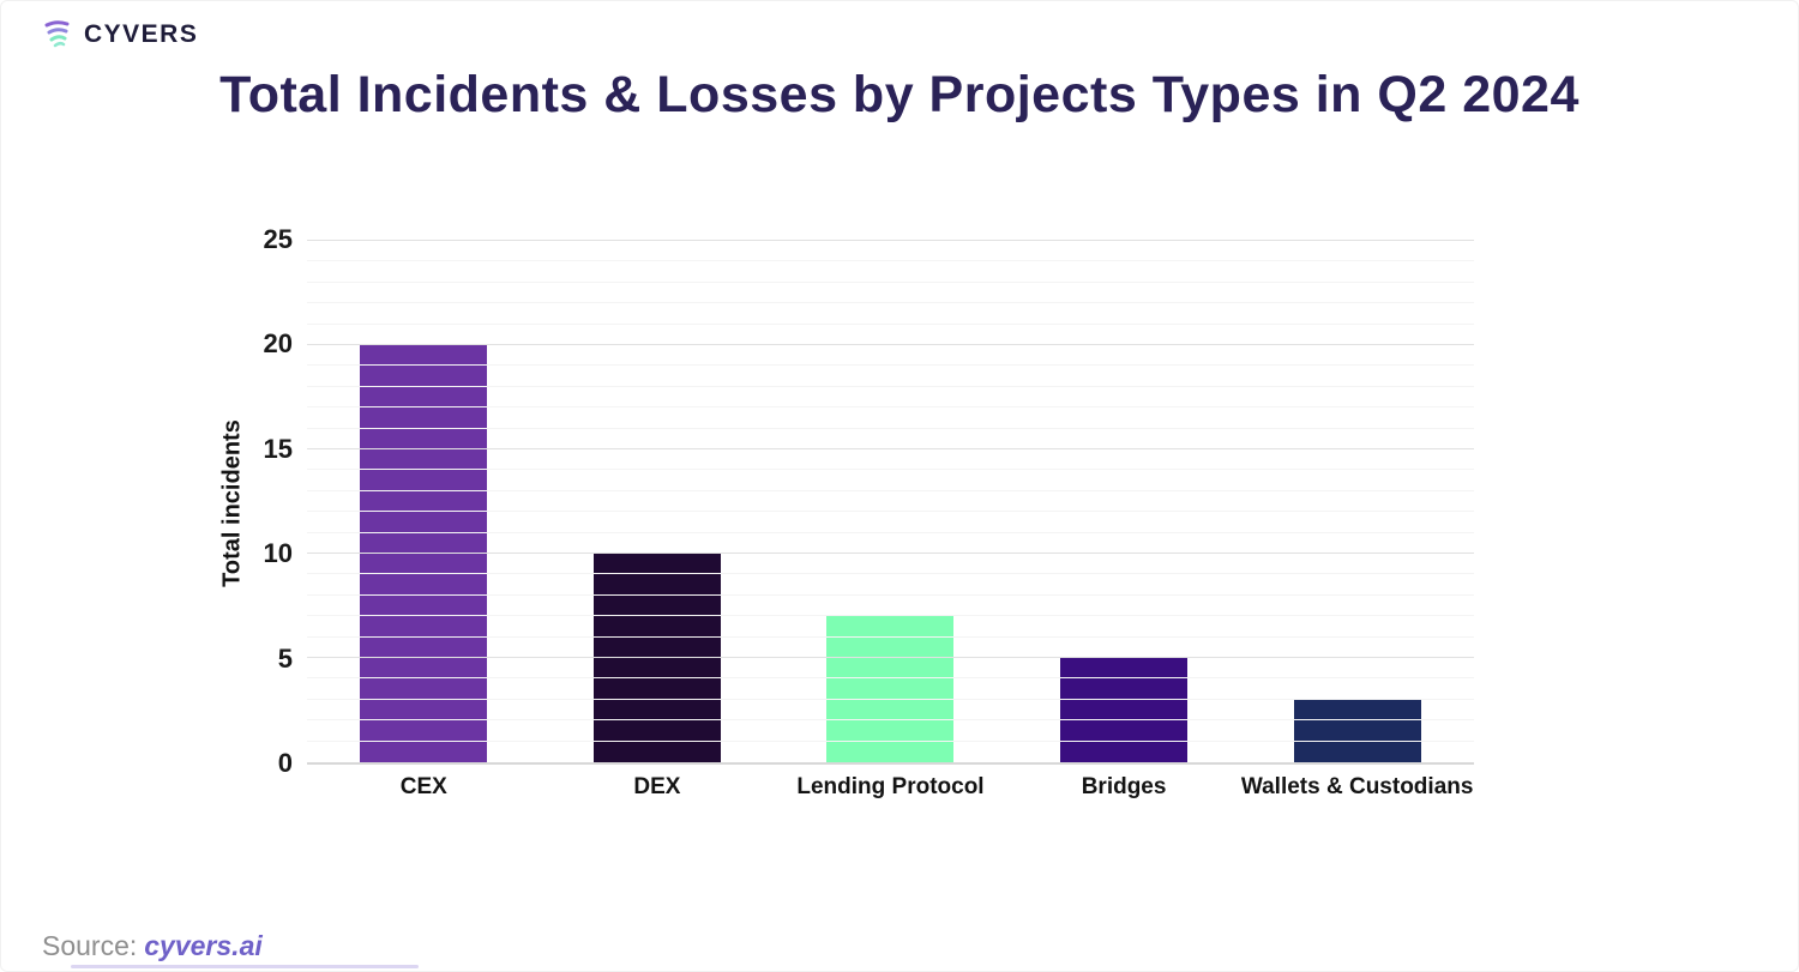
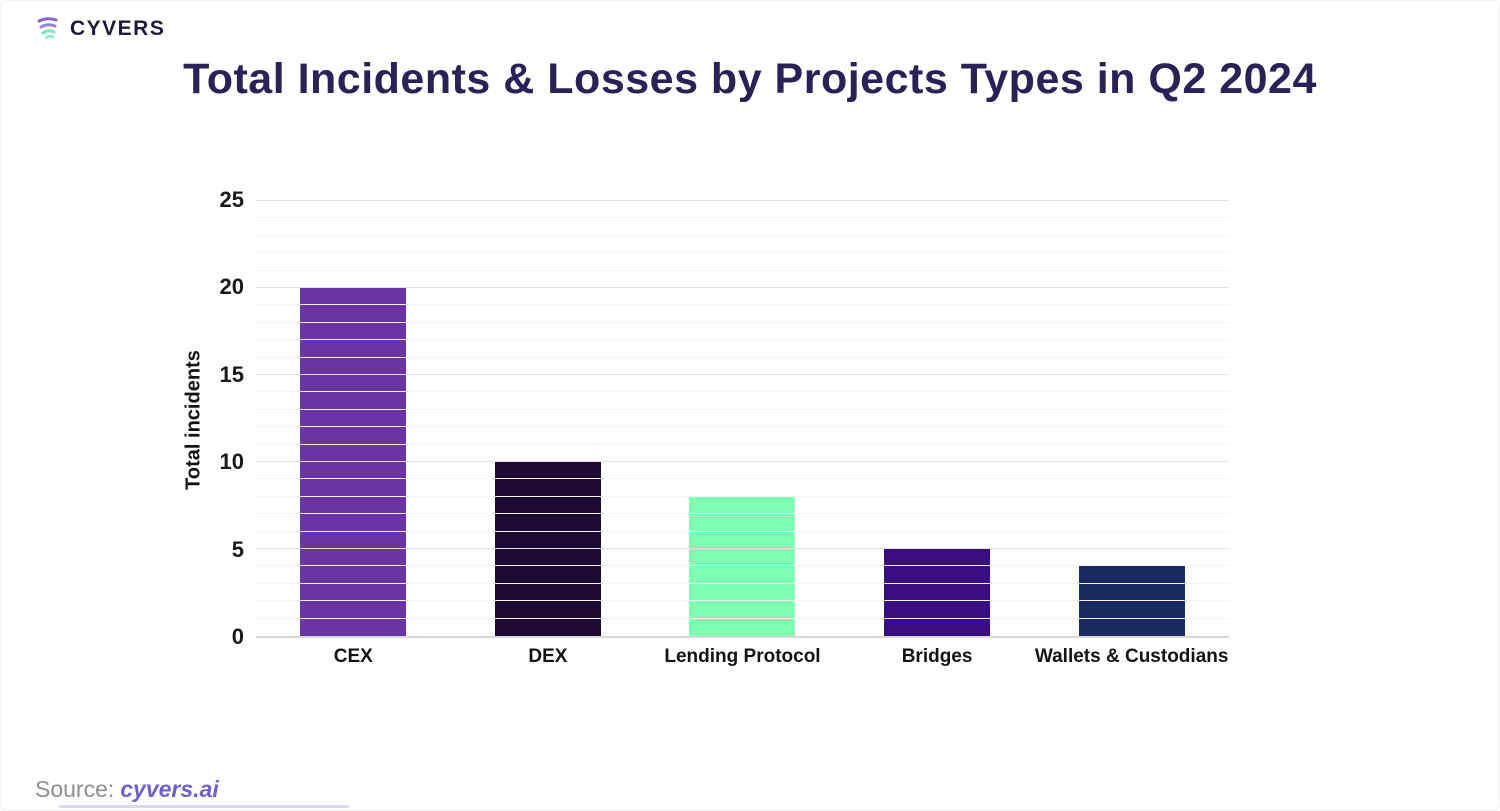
Lending Protocol: 7 -> 8
Wallets & Custodians: 3 -> 4
